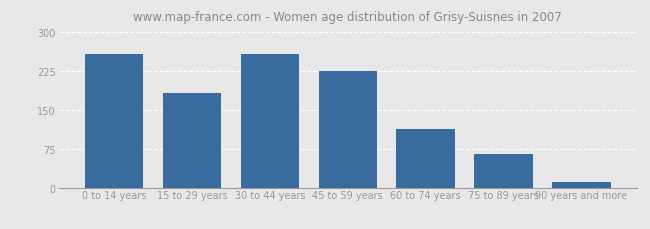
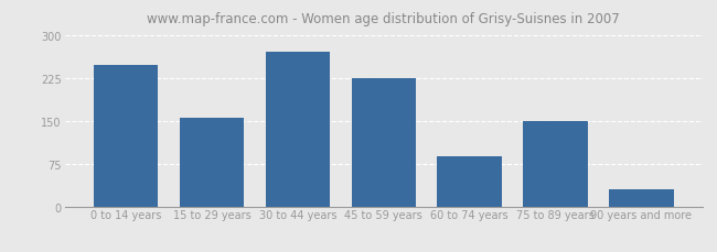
0 to 14 years: 258 -> 248
15 to 29 years: 182 -> 156
30 to 44 years: 258 -> 270
60 to 74 years: 113 -> 88
75 to 89 years: 65 -> 150
90 years and more: 10 -> 30
